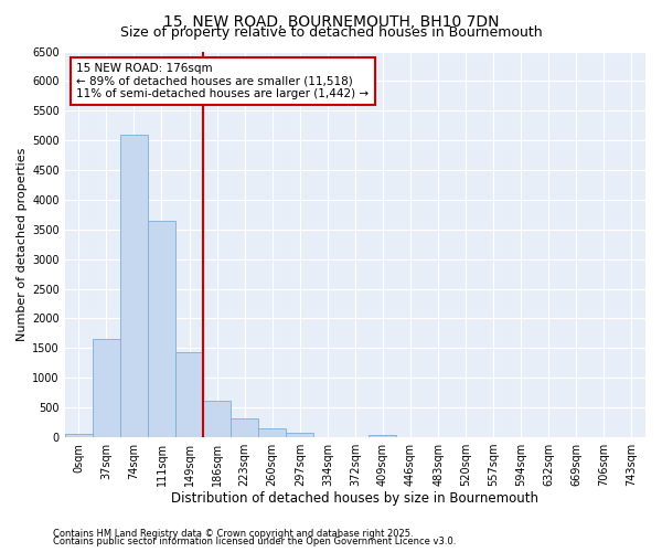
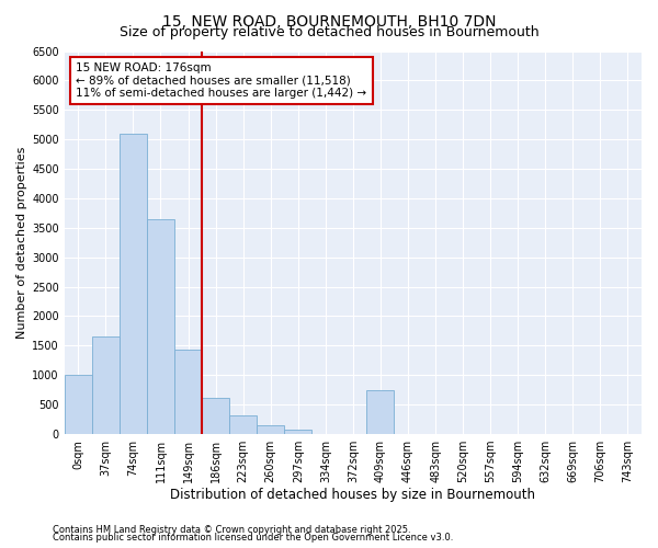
0sqm: 60 -> 1000
409sqm: 40 -> 740
